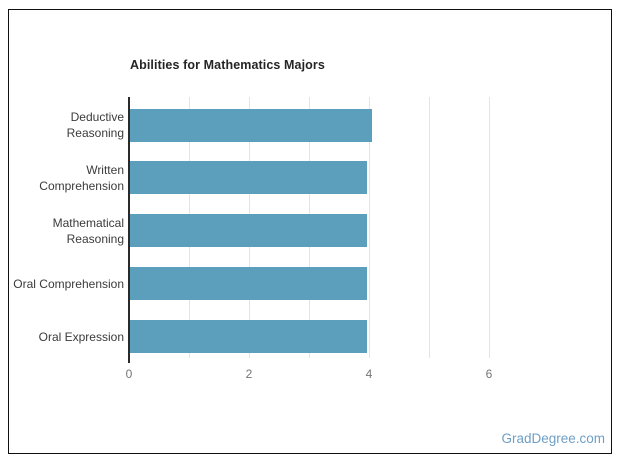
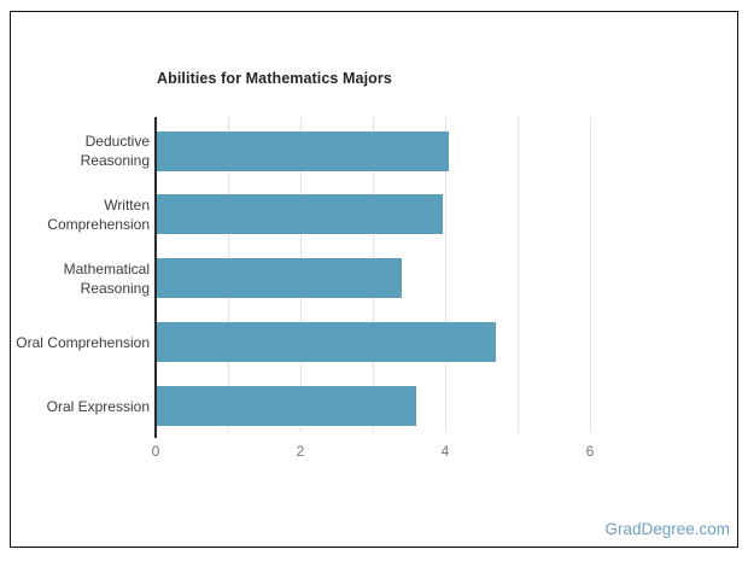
Mathematical Reasoning: 4.0 -> 3.4
Oral Comprehension: 4.0 -> 4.7
Oral Expression: 4.0 -> 3.6
